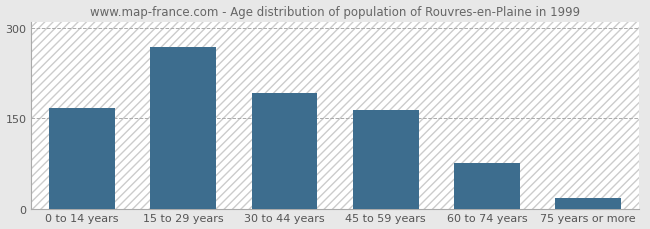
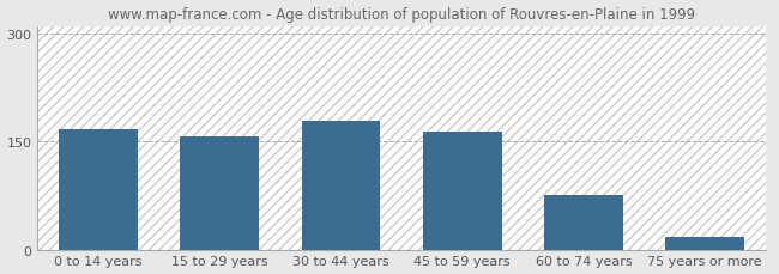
15 to 29 years: 268 -> 157
30 to 44 years: 192 -> 178
